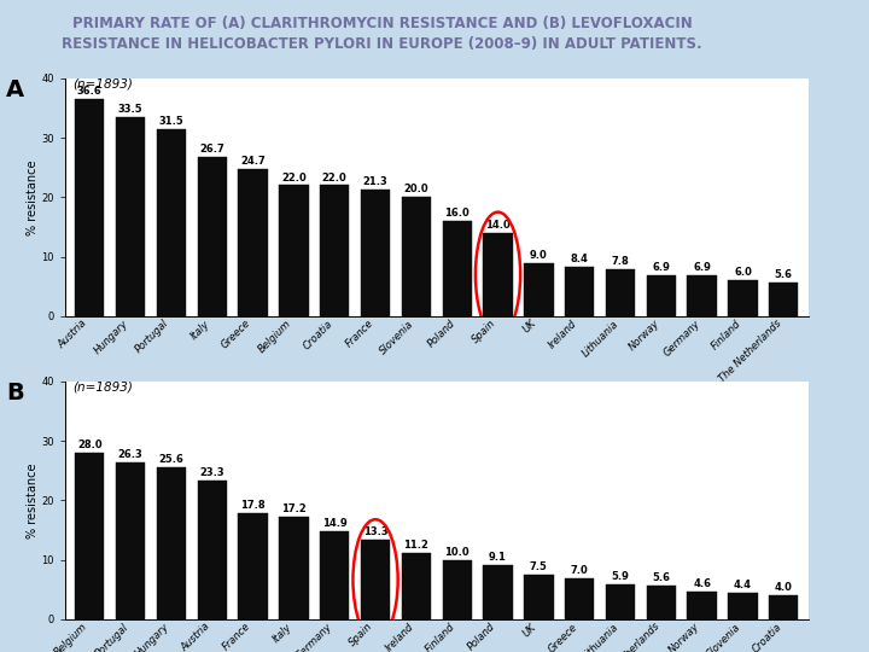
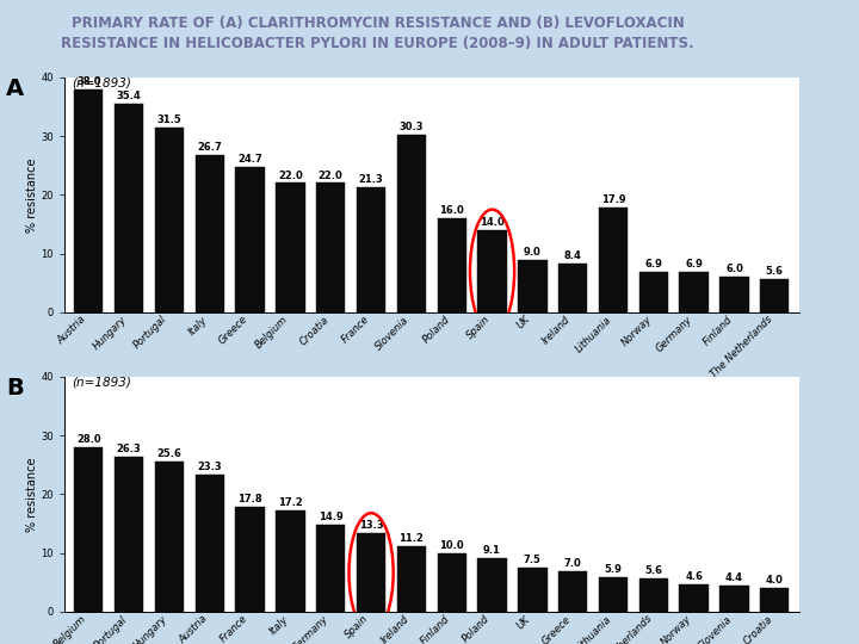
Austria: 36.6 -> 38.0
Hungary: 33.5 -> 35.4
Slovenia: 20.0 -> 30.3
Lithuania: 7.8 -> 17.9
